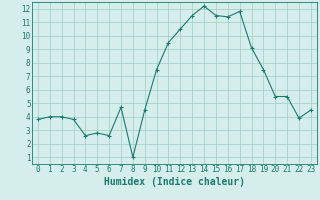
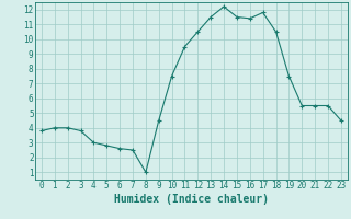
4: 2.6 -> 3.0
7: 4.7 -> 2.5
18: 9.1 -> 10.5
22: 3.9 -> 5.5
